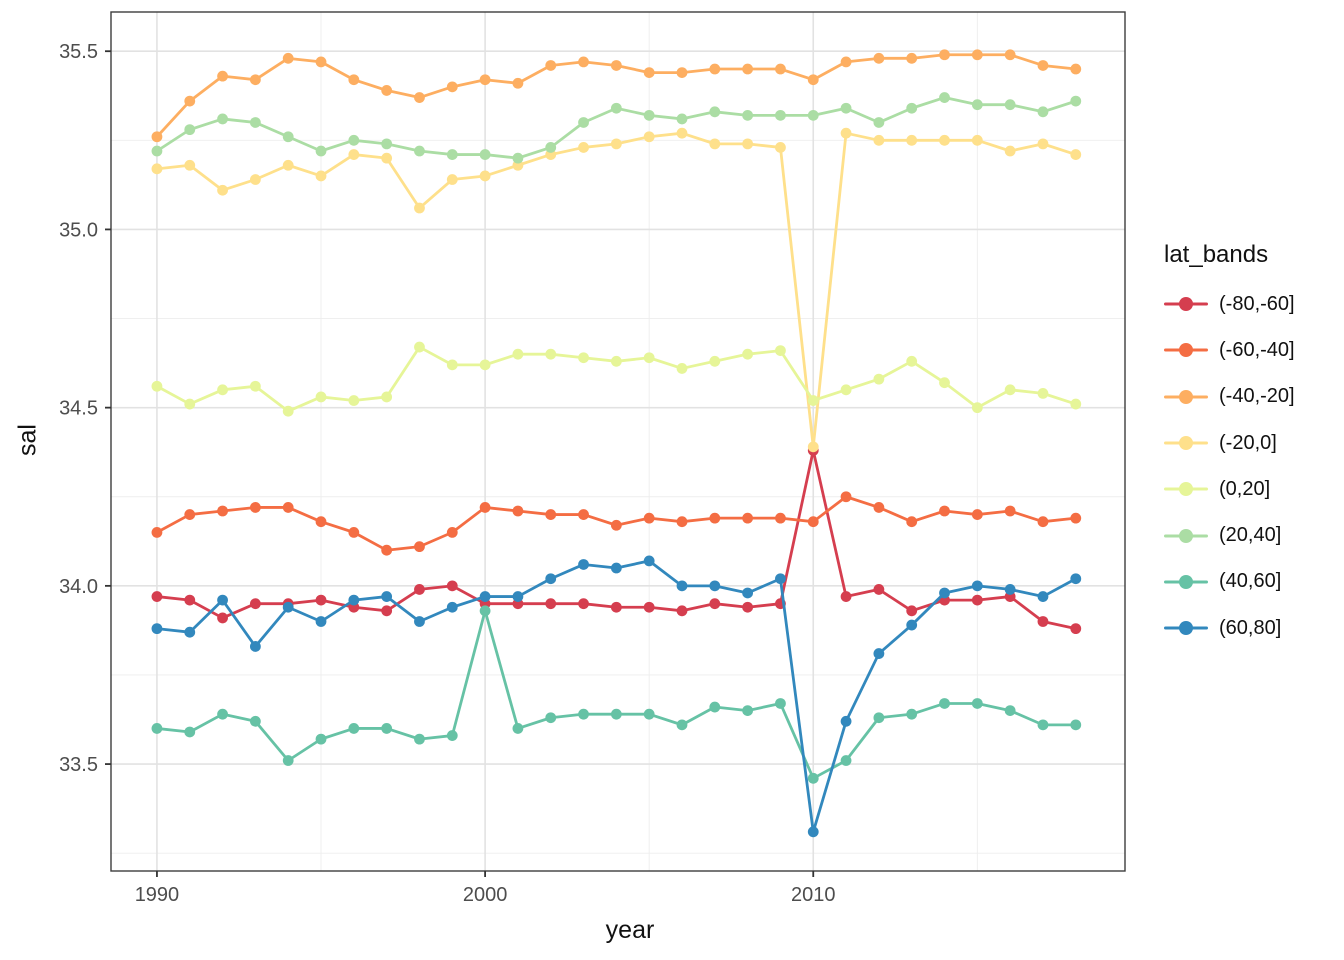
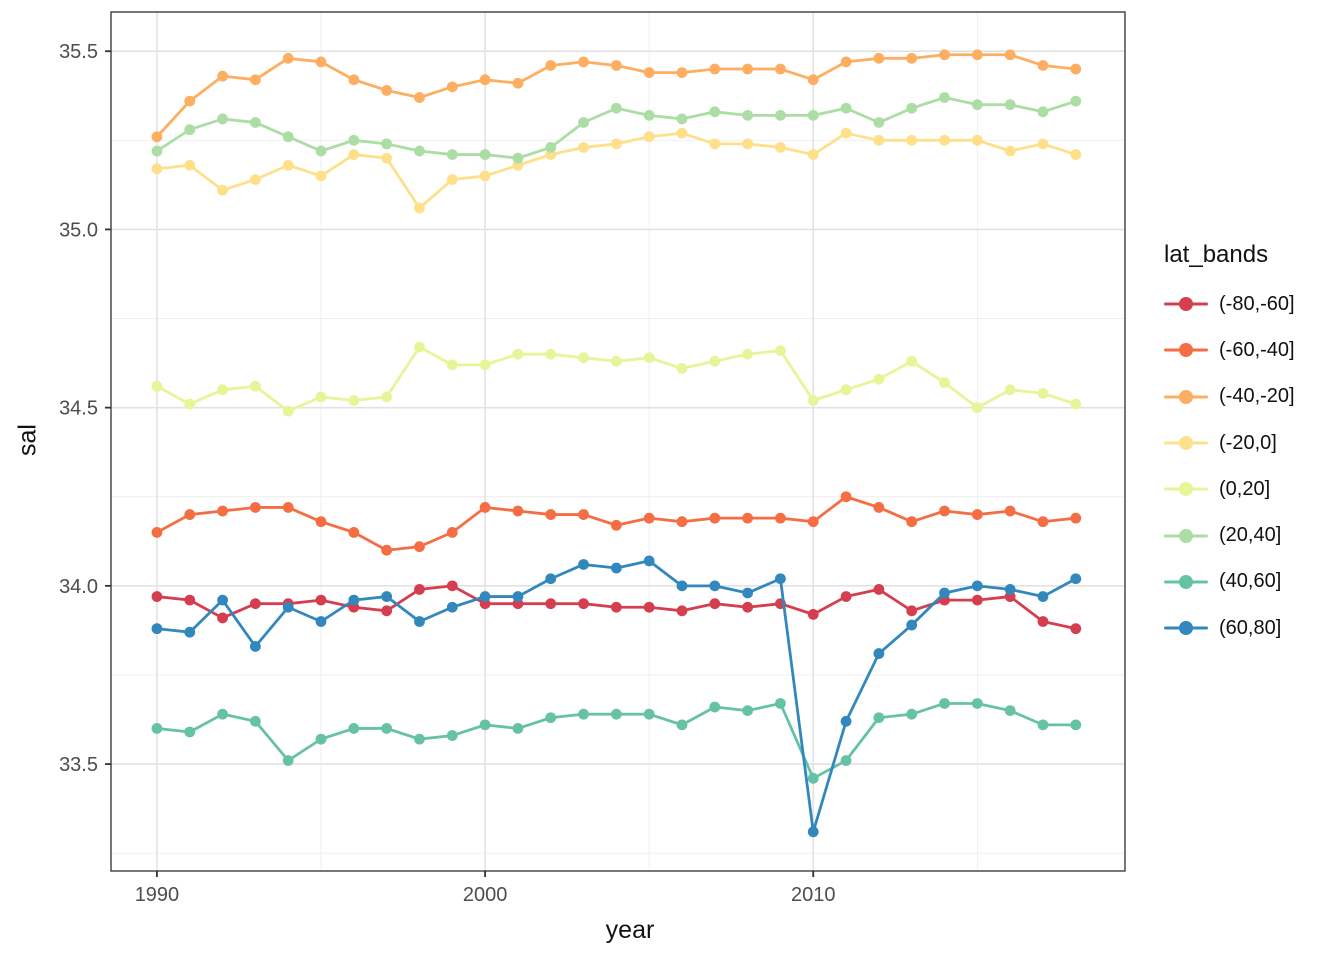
(40,60]/2000: 33.93 -> 33.61
(-80,-60]/2010: 34.38 -> 33.92
(-20,0]/2010: 34.39 -> 35.21
